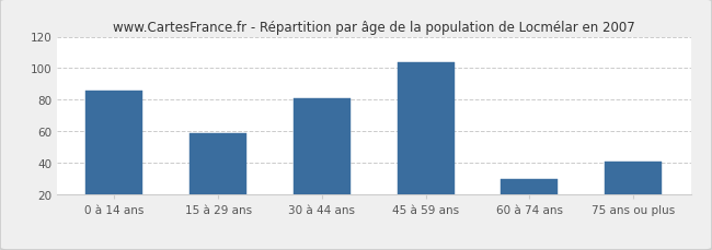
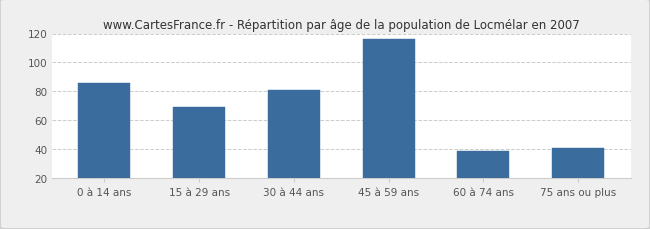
15 à 29 ans: 59 -> 69
45 à 59 ans: 104 -> 116
60 à 74 ans: 30 -> 39
